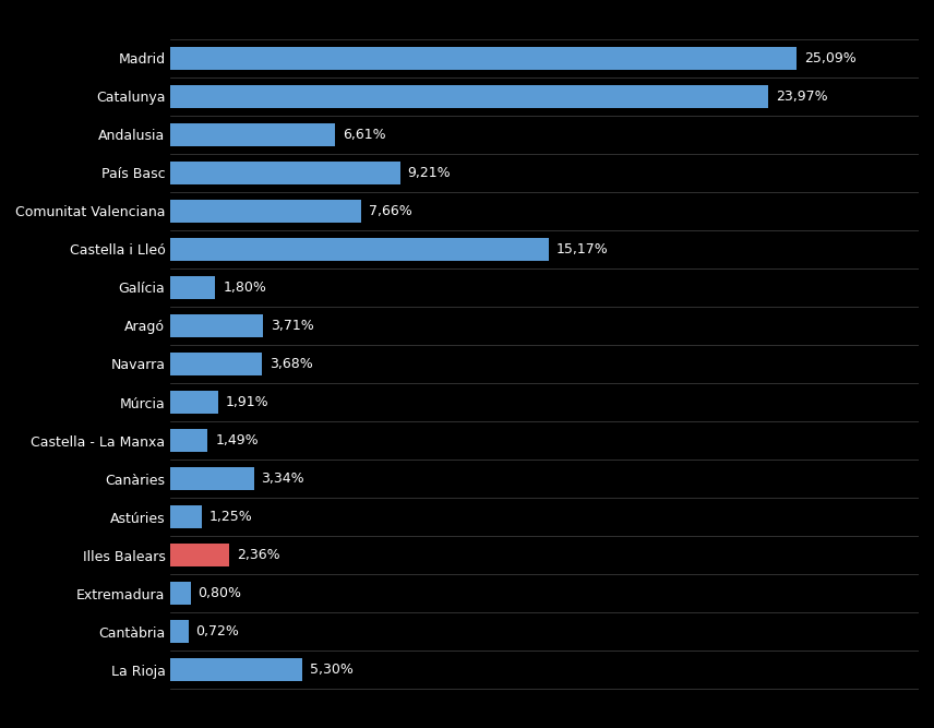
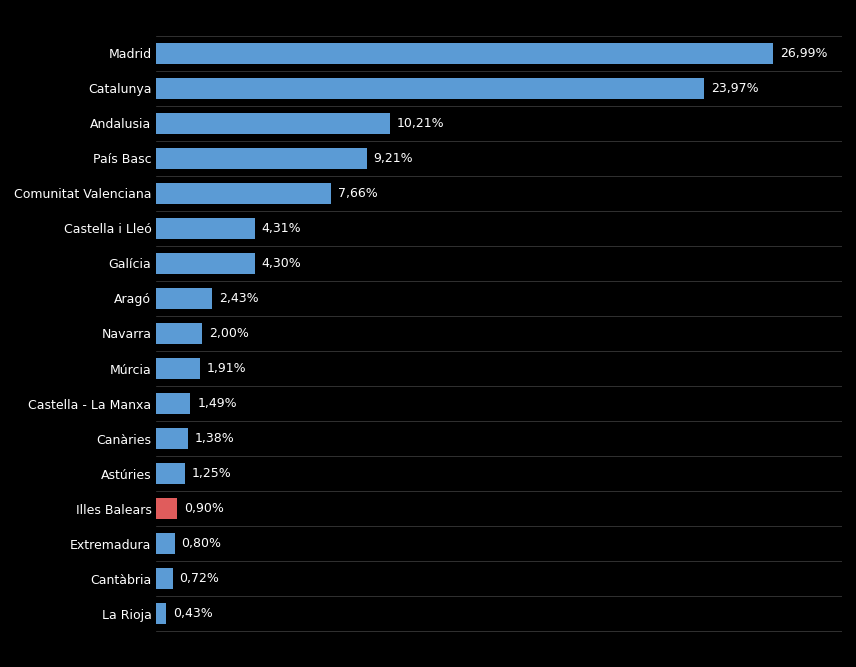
Madrid: 25,09% -> 26,99%
Andalusia: 6,61% -> 10,21%
Castella i Lleó: 15,17% -> 4,31%
Galícia: 1,80% -> 4,30%
Aragó: 3,71% -> 2,43%
Navarra: 3,68% -> 2,00%
Canàries: 3,34% -> 1,38%
Illes Balears: 2,36% -> 0,90%
La Rioja: 5,30% -> 0,43%
